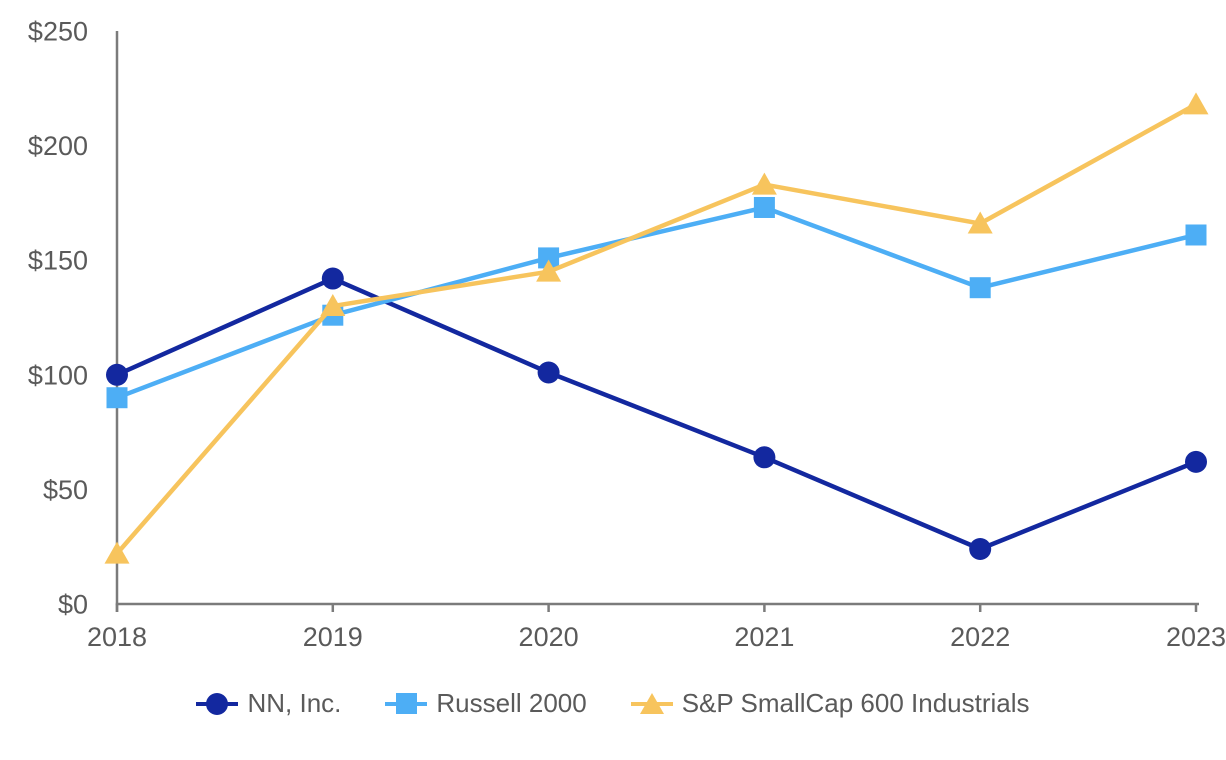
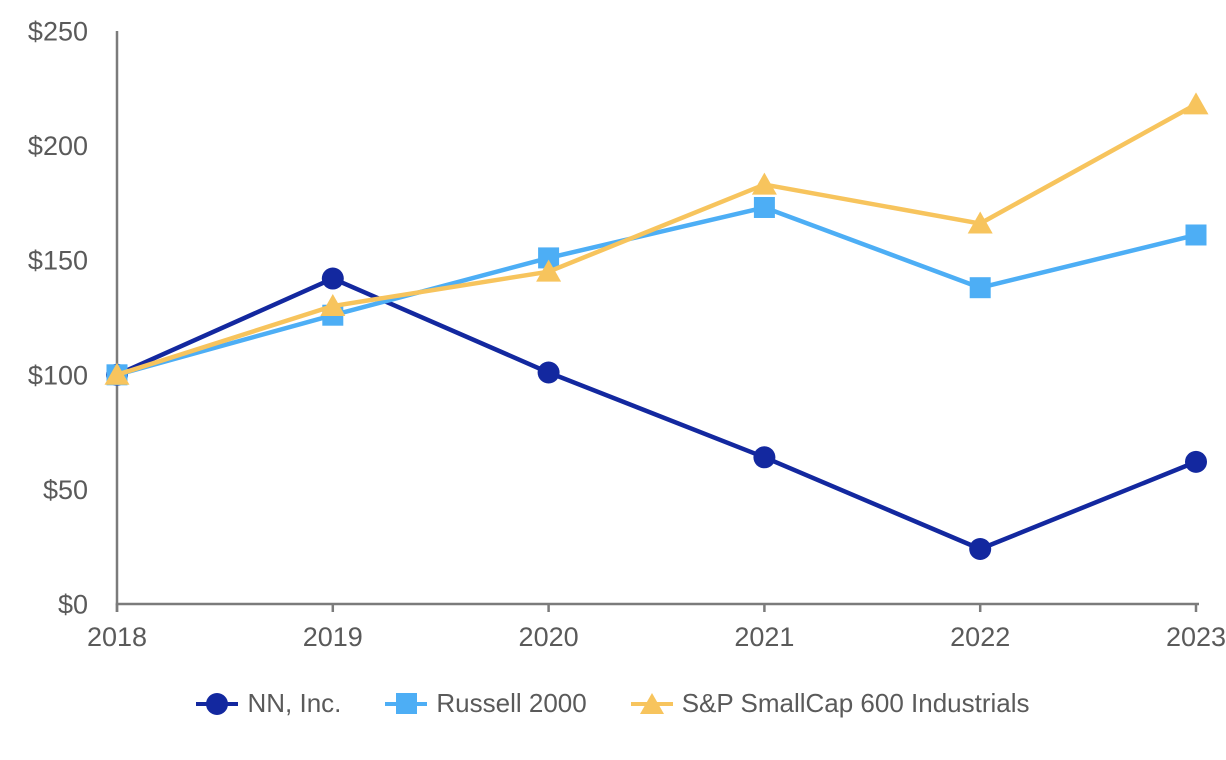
Russell 2000/2018: $90 -> $100
S&P SmallCap 600 Industrials/2018: $22 -> $100
